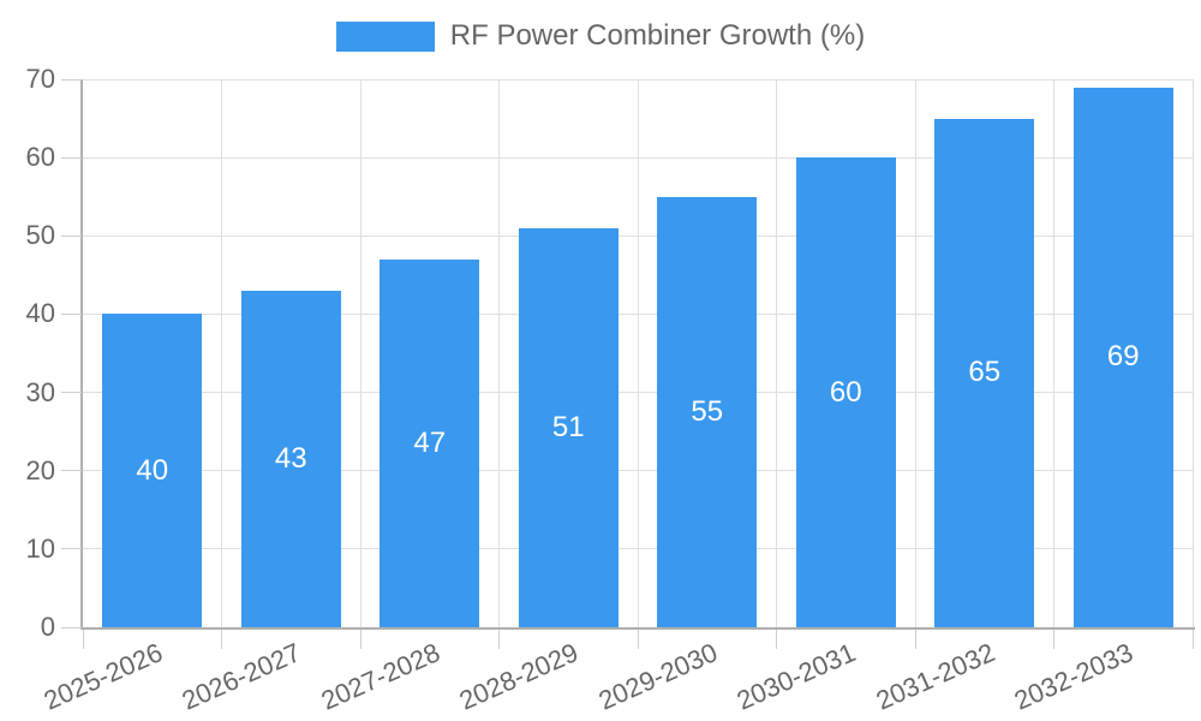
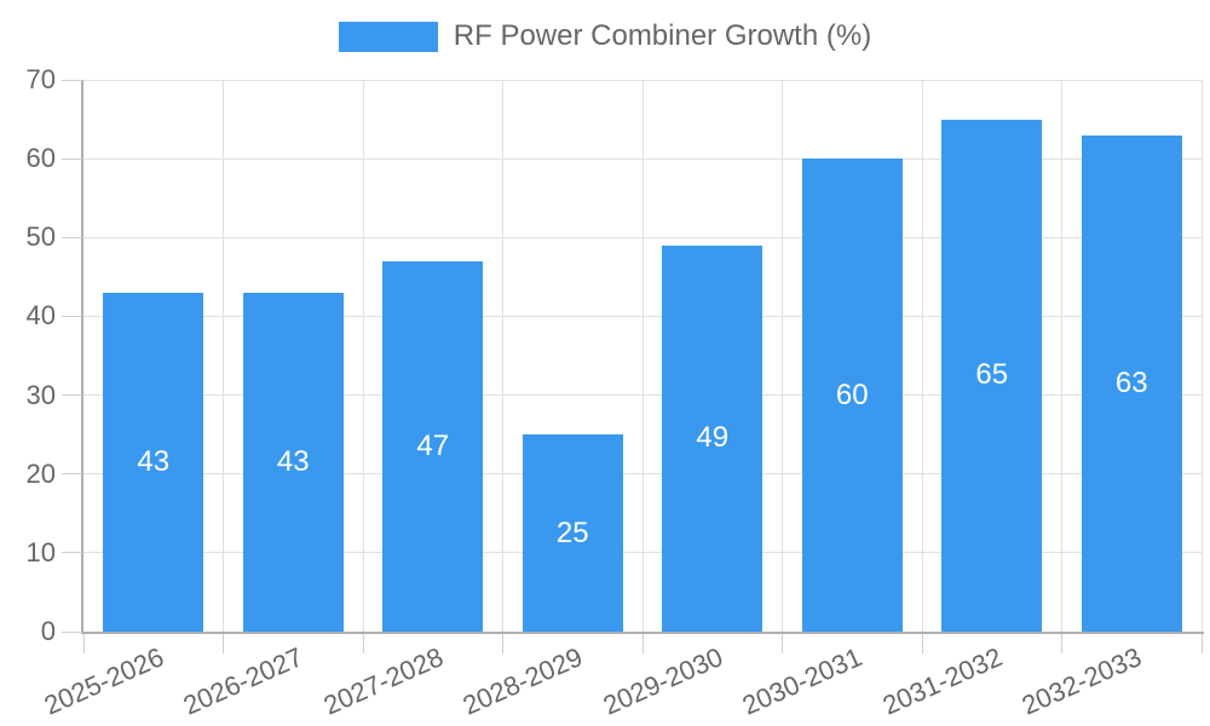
2025-2026: 40 -> 43
2028-2029: 51 -> 25
2029-2030: 55 -> 49
2032-2033: 69 -> 63
